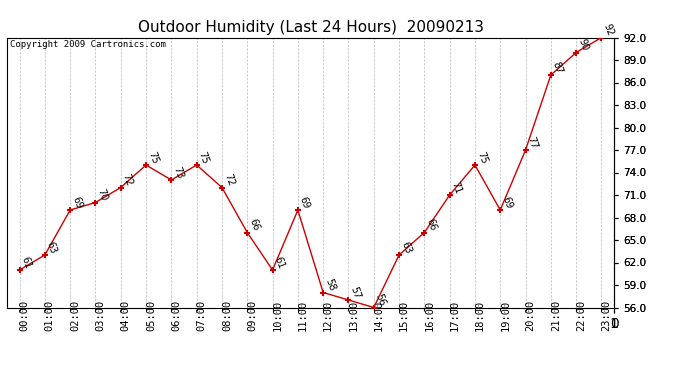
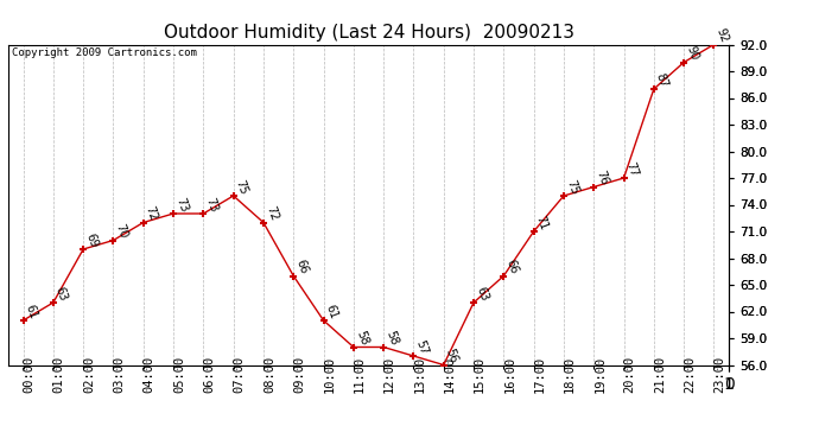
05:00: 75 -> 73
11:00: 69 -> 58
19:00: 69 -> 76
